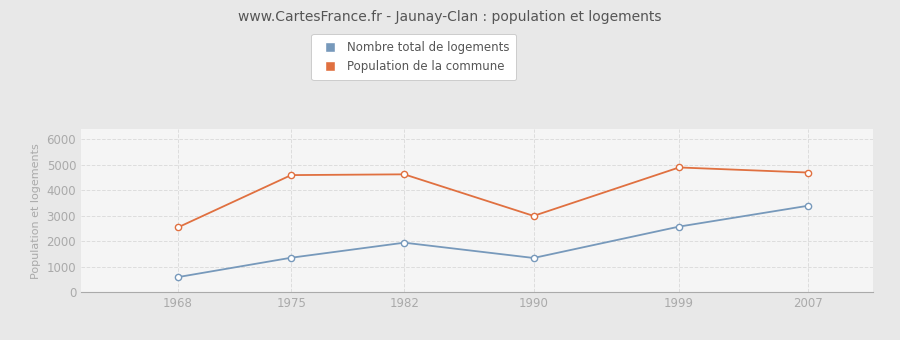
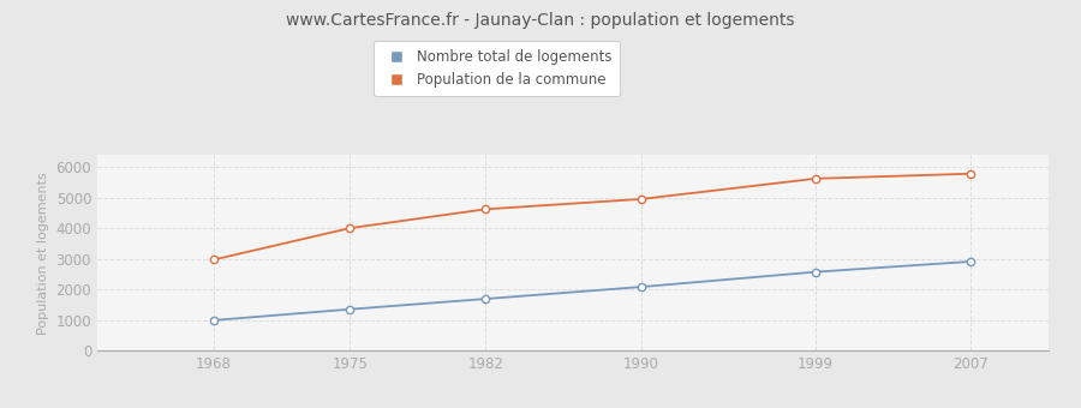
Nombre total de logements/1968: 600 -> 1000
Population de la commune/1968: 2550 -> 2980
Population de la commune/1975: 4600 -> 4010
Nombre total de logements/1982: 1950 -> 1700
Nombre total de logements/1990: 1350 -> 2090
Population de la commune/1990: 3000 -> 4960
Population de la commune/1999: 4900 -> 5630
Nombre total de logements/2007: 3400 -> 2920
Population de la commune/2007: 4700 -> 5790
